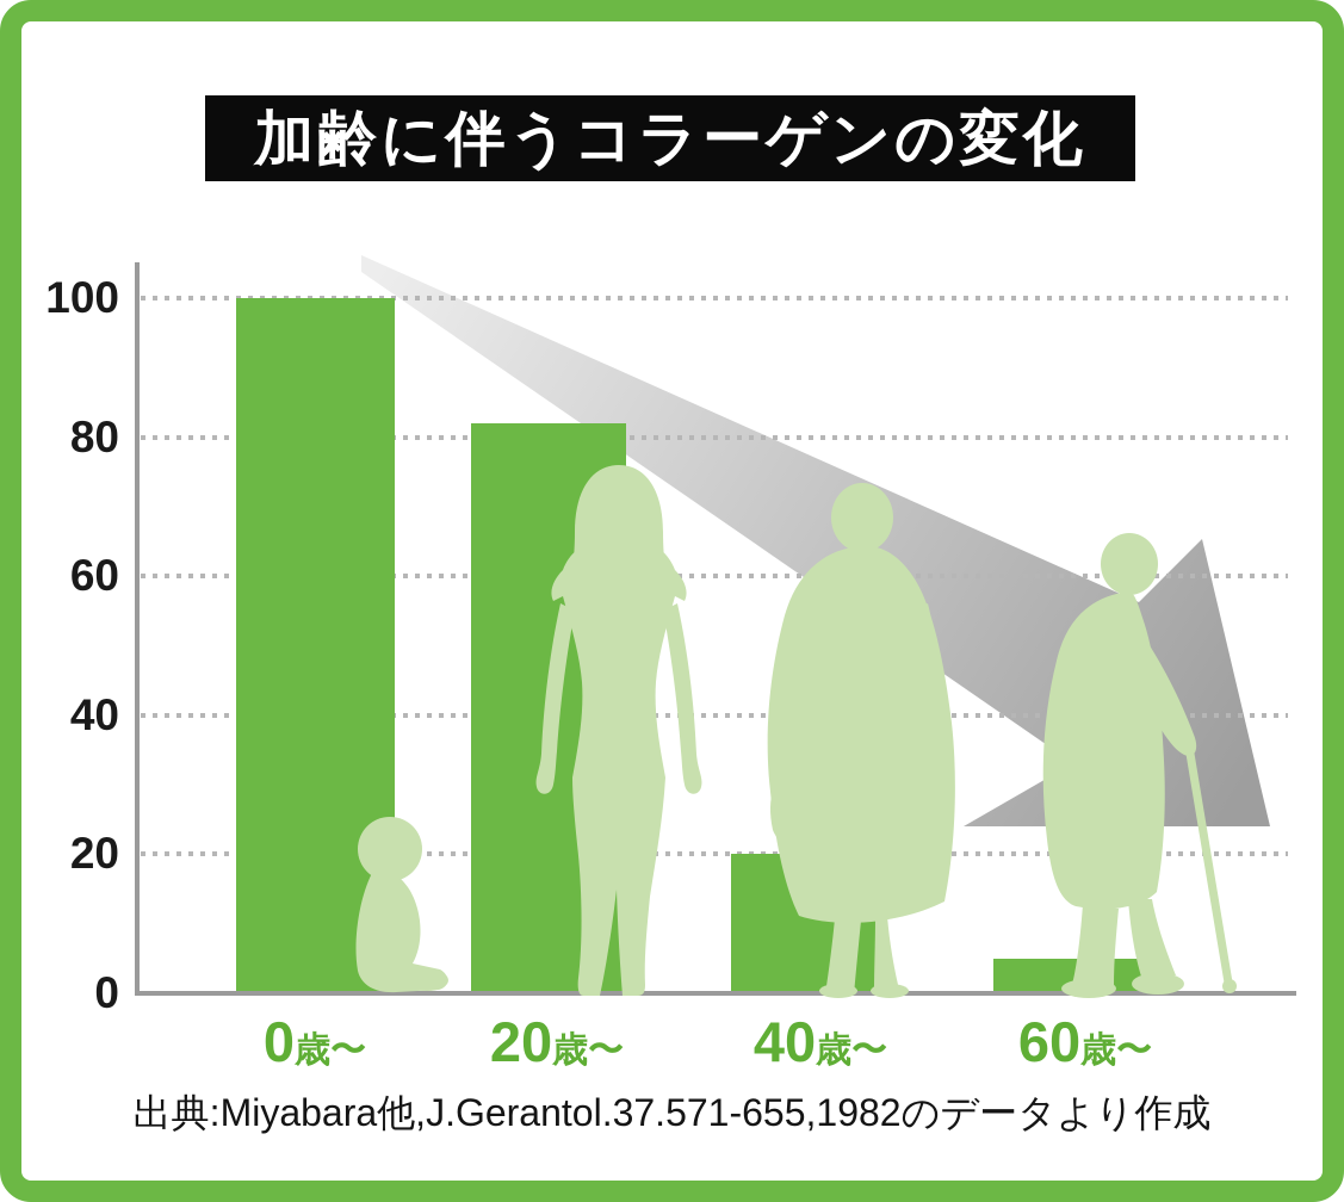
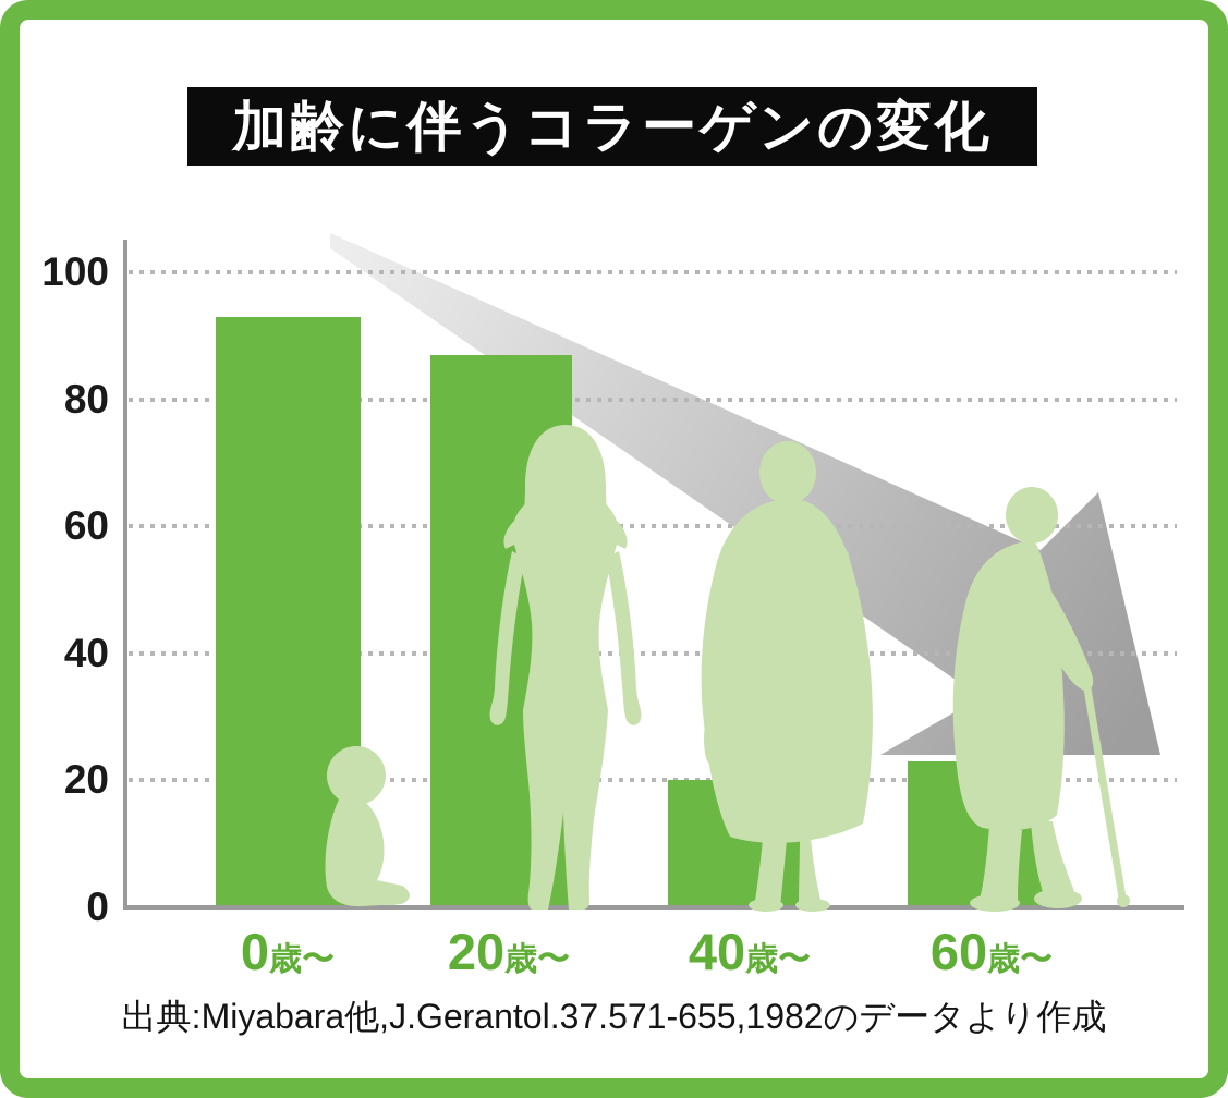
0歳〜: 100 -> 93
20歳〜: 82 -> 87
60歳〜: 5 -> 23
